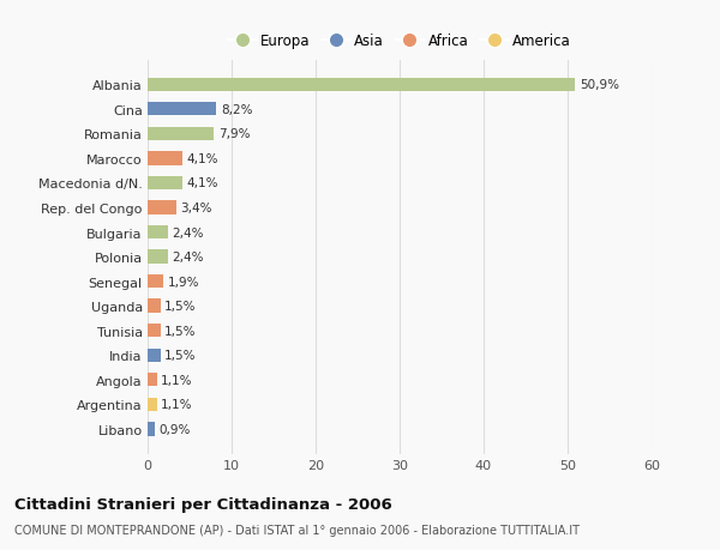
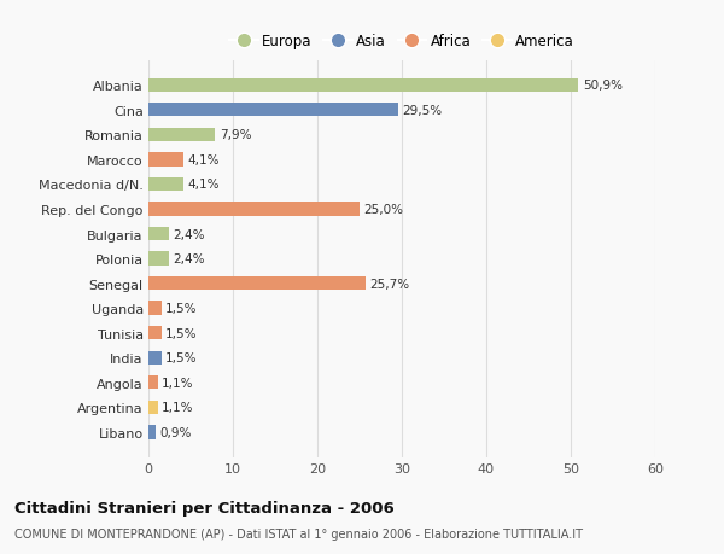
Cina: 8,2% -> 29,5%
Rep. del Congo: 3,4% -> 25,0%
Senegal: 1,9% -> 25,7%
